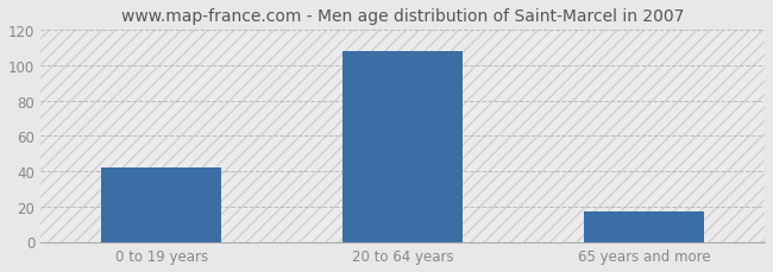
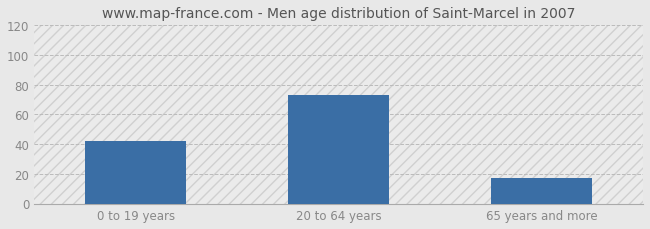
20 to 64 years: 108 -> 73
